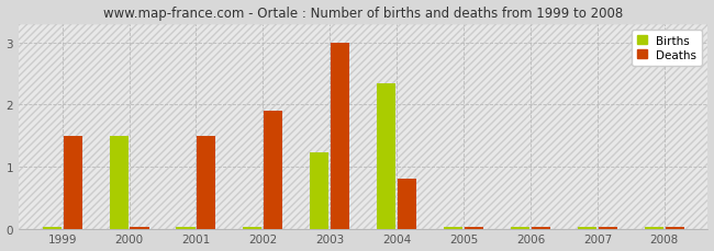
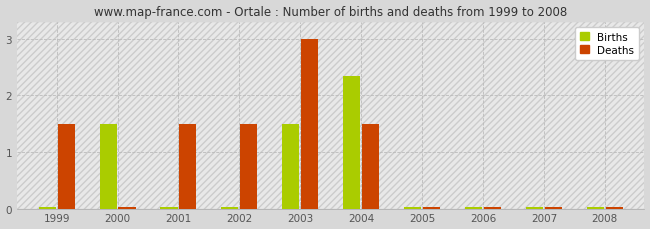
Deaths/2002: 1.90 -> 1.50
Births/2003: 1.22 -> 1.50
Deaths/2004: 0.80 -> 1.50
